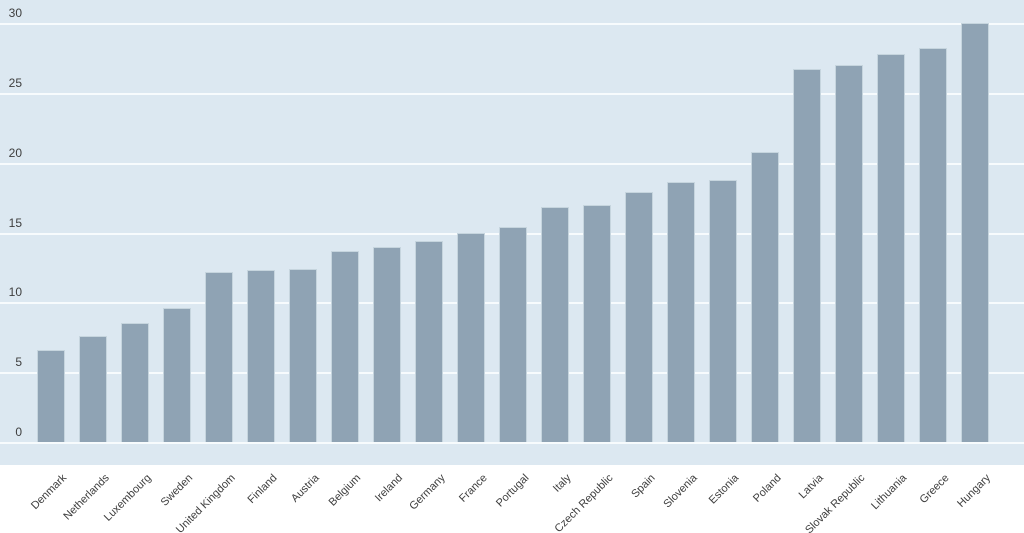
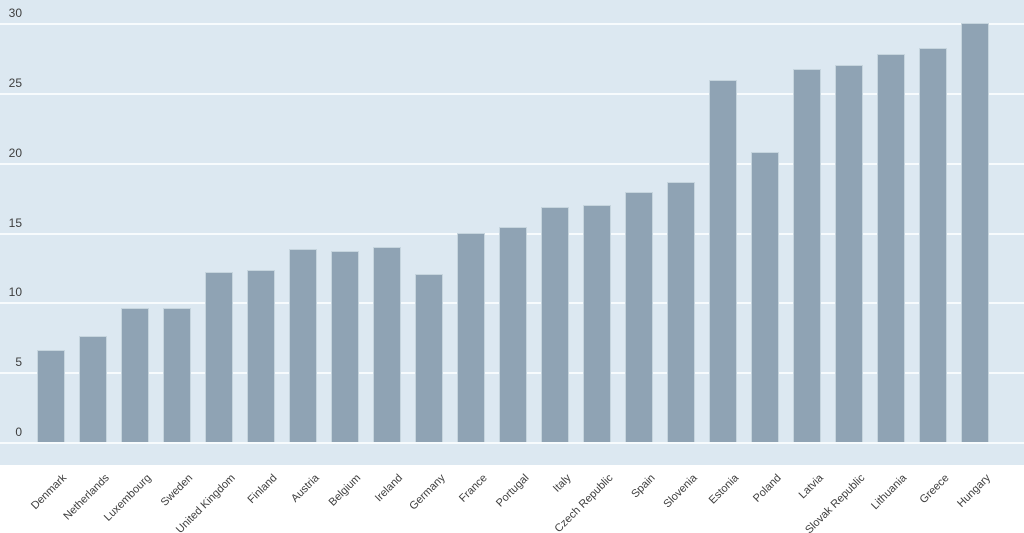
Luxembourg: 8.5 -> 9.6
Austria: 12.4 -> 13.8
Germany: 14.4 -> 12.0
Estonia: 18.8 -> 25.9
